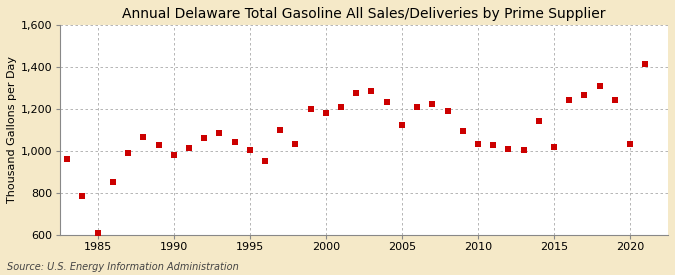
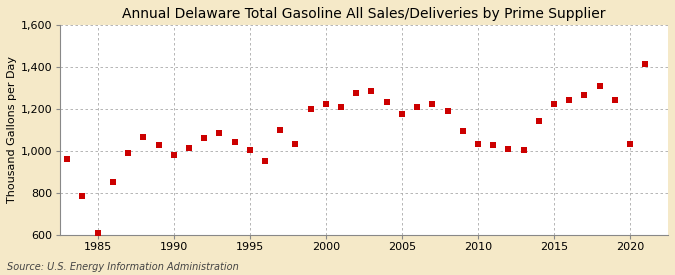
2000: 1,180 -> 1,225
2005: 1,125 -> 1,175
2015: 1,020 -> 1,225
